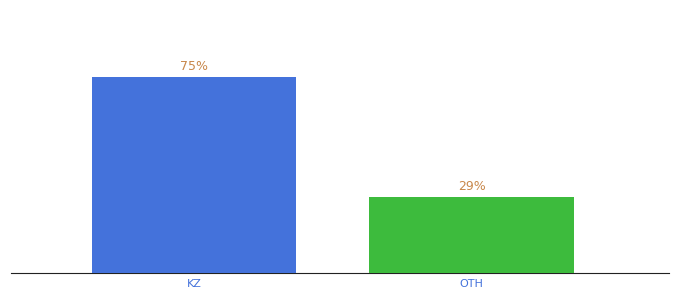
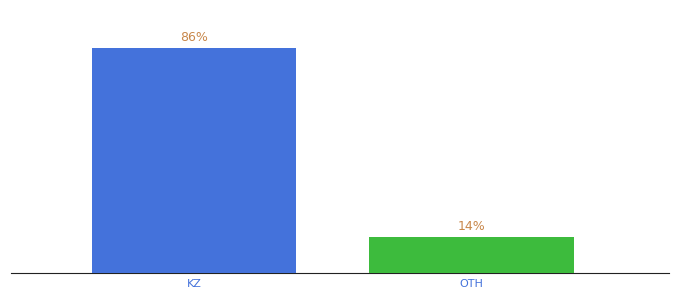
KZ: 75% -> 86%
OTH: 29% -> 14%
